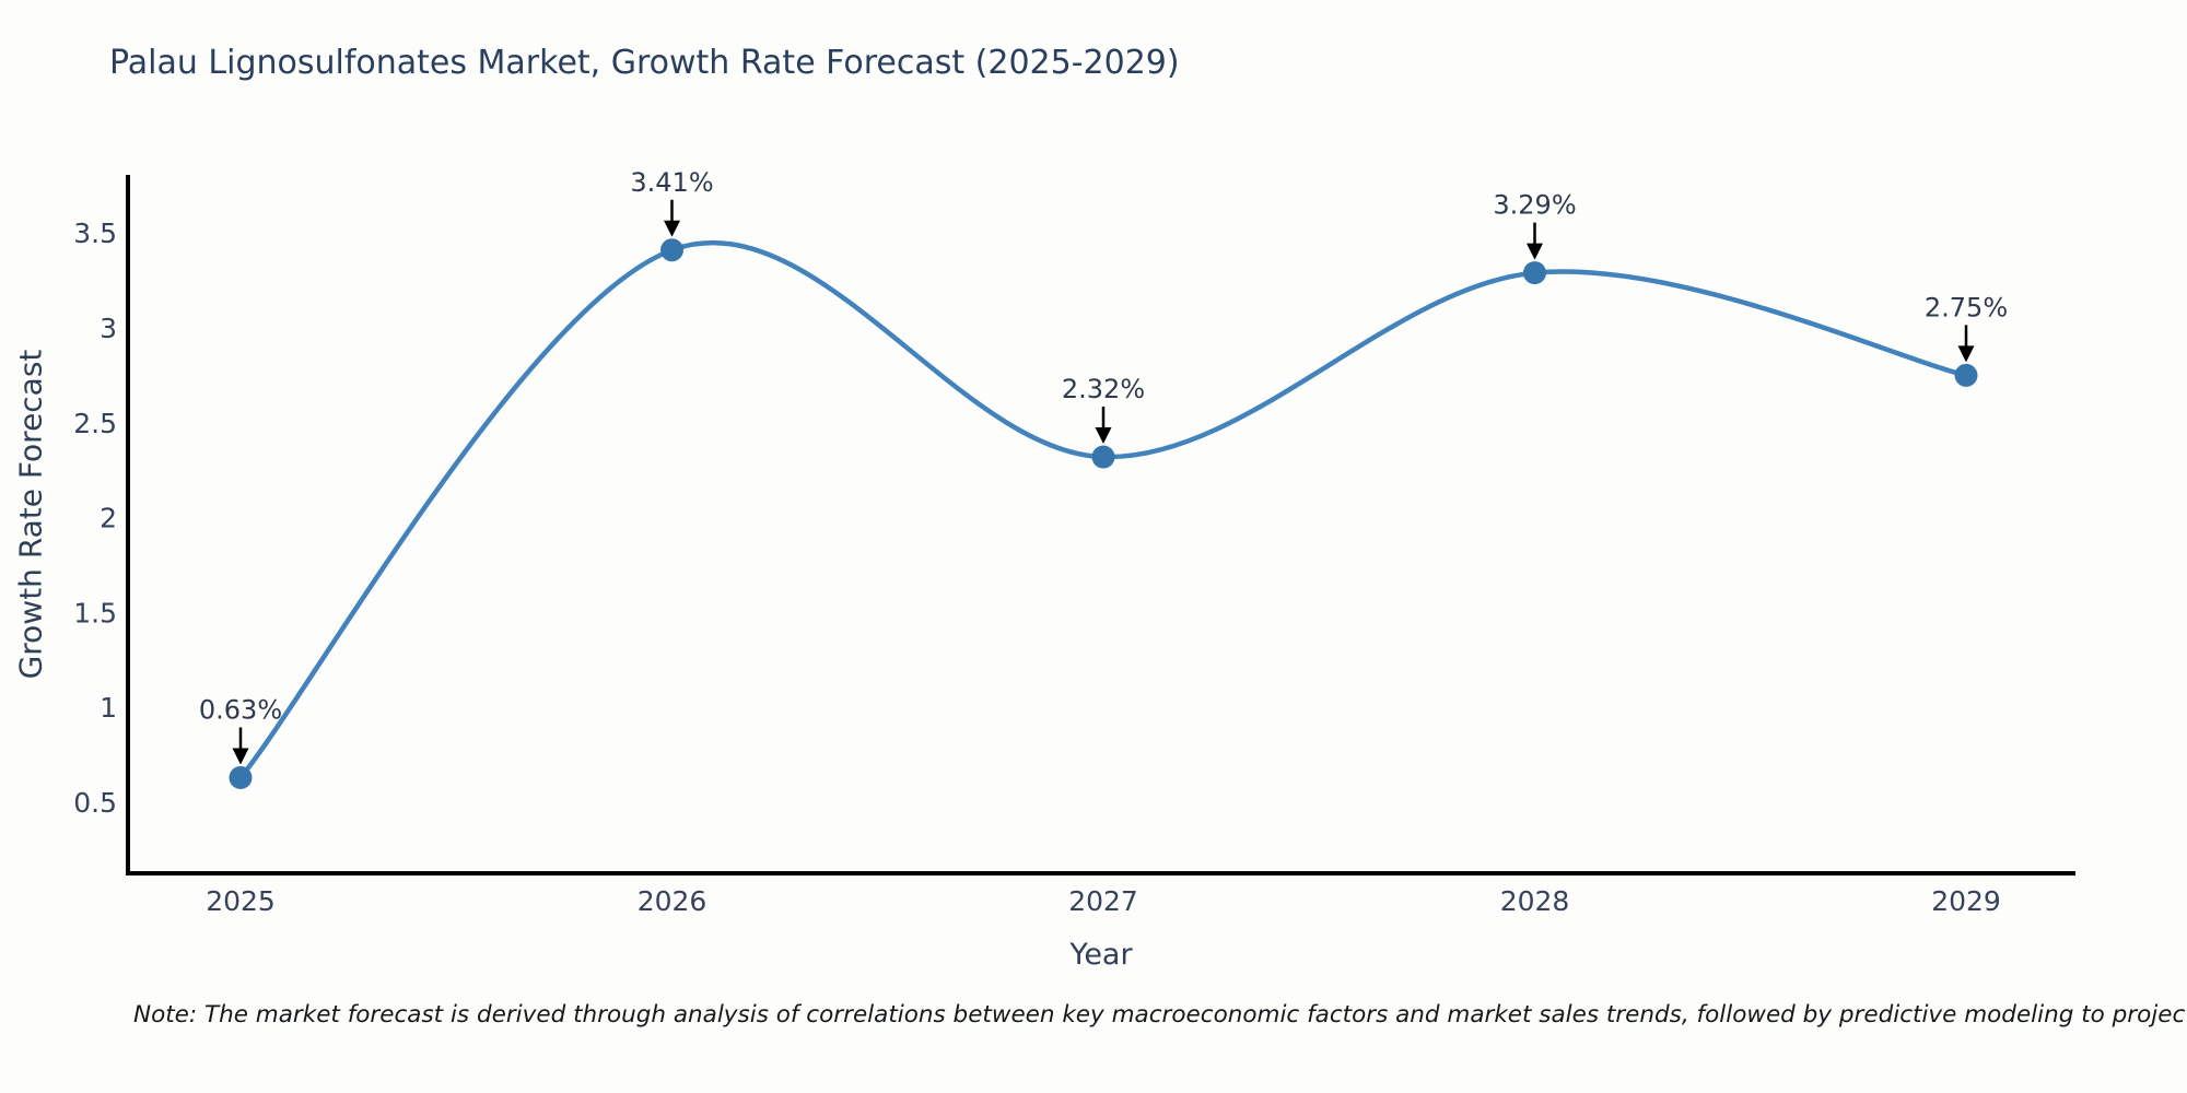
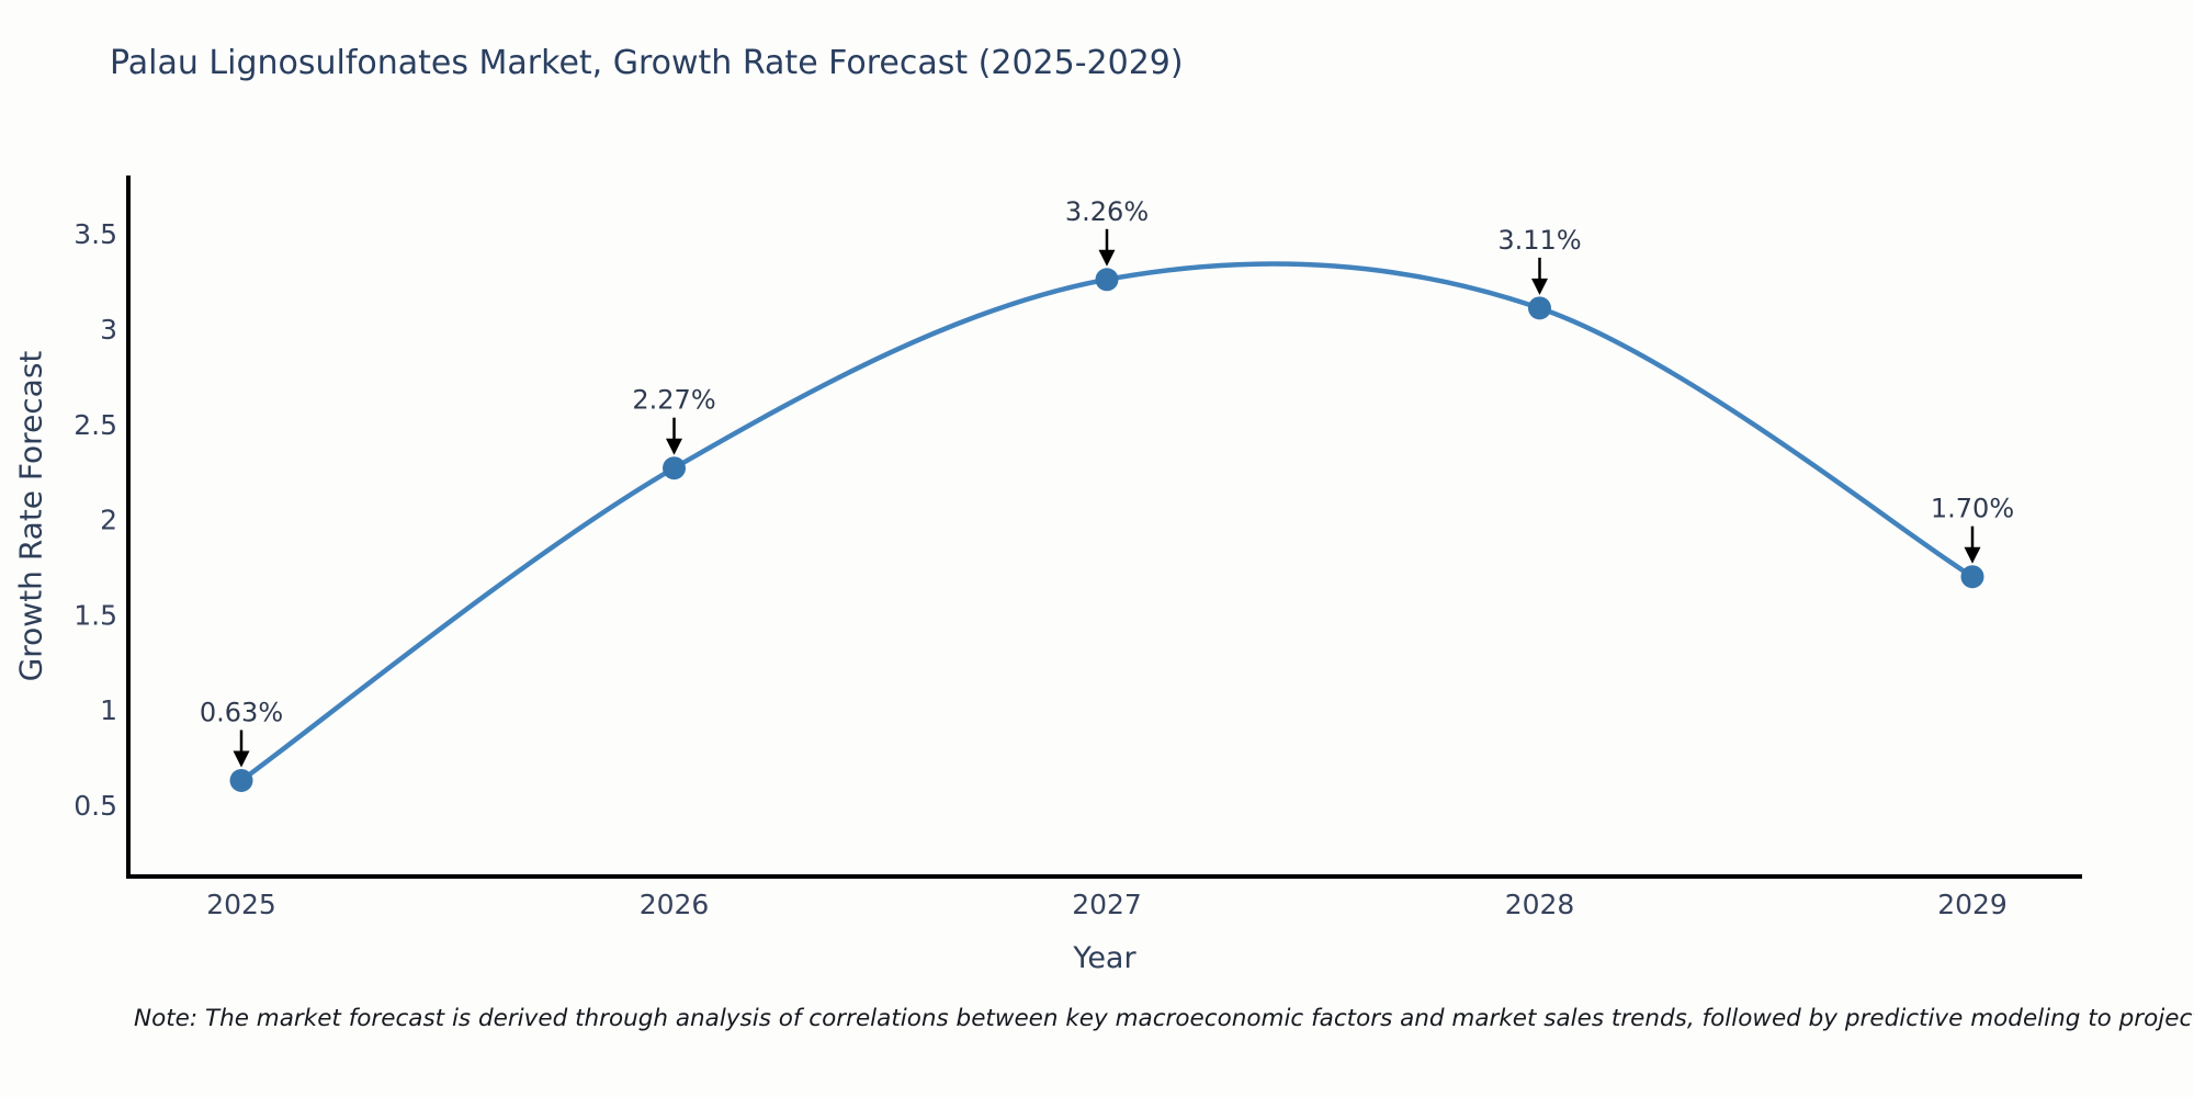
2026: 3.41% -> 2.27%
2027: 2.32% -> 3.26%
2028: 3.29% -> 3.11%
2029: 2.75% -> 1.70%
